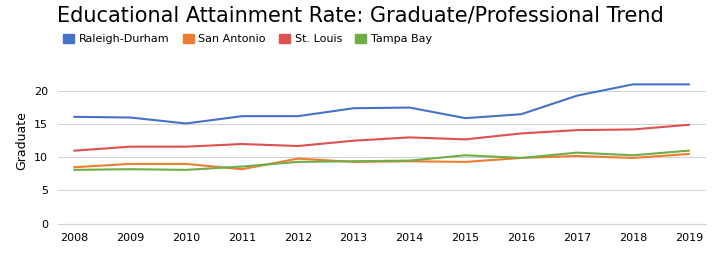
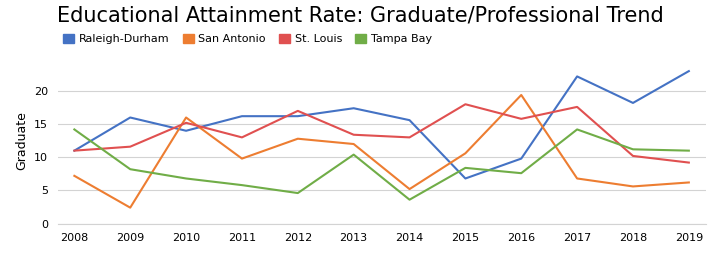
Raleigh-Durham/2008: 16.1 -> 11.0
San Antonio/2008: 8.5 -> 7.2
Tampa Bay/2008: 8.1 -> 14.2
San Antonio/2009: 9.0 -> 2.4
Raleigh-Durham/2010: 15.1 -> 14.0
San Antonio/2010: 9.0 -> 16.0
St. Louis/2010: 11.6 -> 15.2
Tampa Bay/2010: 8.1 -> 6.8
San Antonio/2011: 8.2 -> 9.8
St. Louis/2011: 12.0 -> 13.0
Tampa Bay/2011: 8.6 -> 5.8
San Antonio/2012: 9.8 -> 12.8
St. Louis/2012: 11.7 -> 17.0
Tampa Bay/2012: 9.3 -> 4.6
San Antonio/2013: 9.3 -> 12.0
St. Louis/2013: 12.5 -> 13.4
Tampa Bay/2013: 9.4 -> 10.4
Raleigh-Durham/2014: 17.5 -> 15.6
San Antonio/2014: 9.4 -> 5.2
Tampa Bay/2014: 9.5 -> 3.6
Raleigh-Durham/2015: 15.9 -> 6.8
San Antonio/2015: 9.3 -> 10.6
St. Louis/2015: 12.7 -> 18.0
Tampa Bay/2015: 10.3 -> 8.4
Raleigh-Durham/2016: 16.5 -> 9.8
San Antonio/2016: 9.9 -> 19.4
St. Louis/2016: 13.6 -> 15.8
Tampa Bay/2016: 9.9 -> 7.6
Raleigh-Durham/2017: 19.3 -> 22.2
San Antonio/2017: 10.2 -> 6.8
St. Louis/2017: 14.1 -> 17.6
Tampa Bay/2017: 10.7 -> 14.2
Raleigh-Durham/2018: 21.0 -> 18.2
San Antonio/2018: 9.9 -> 5.6
St. Louis/2018: 14.2 -> 10.2
Tampa Bay/2018: 10.3 -> 11.2
Raleigh-Durham/2019: 21.0 -> 23.0
San Antonio/2019: 10.5 -> 6.2
St. Louis/2019: 14.9 -> 9.2
